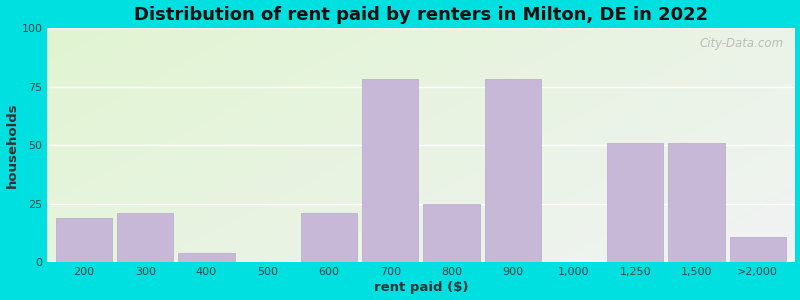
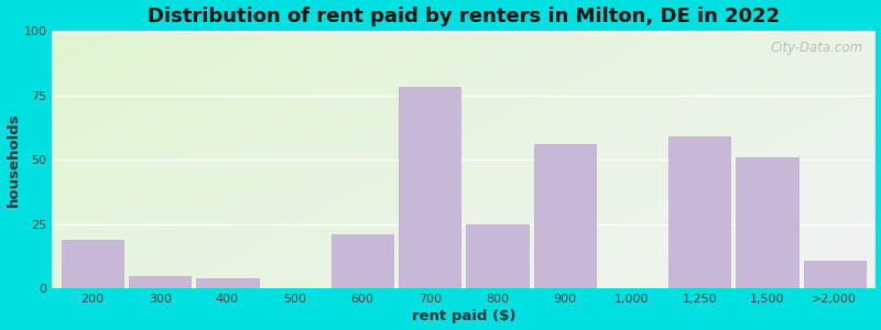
300: 21 -> 5
900: 78 -> 56
1,250: 51 -> 59
